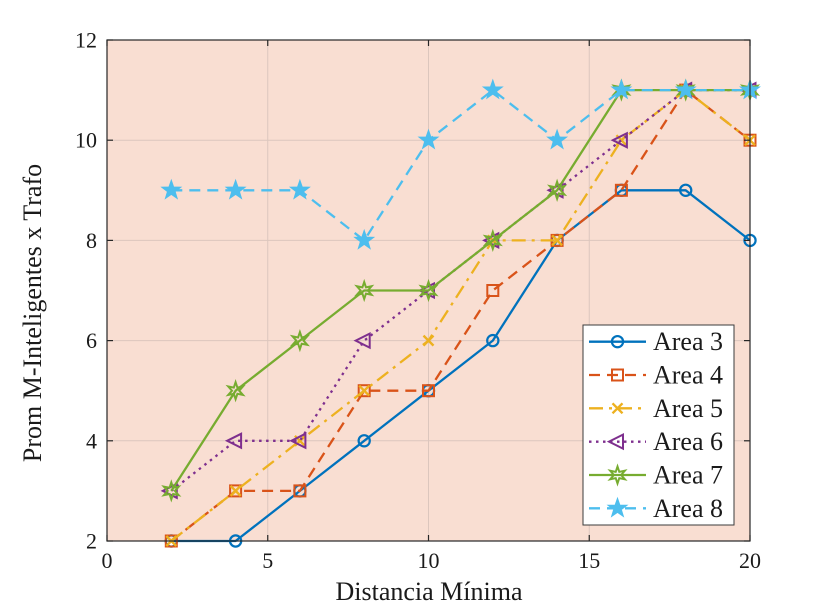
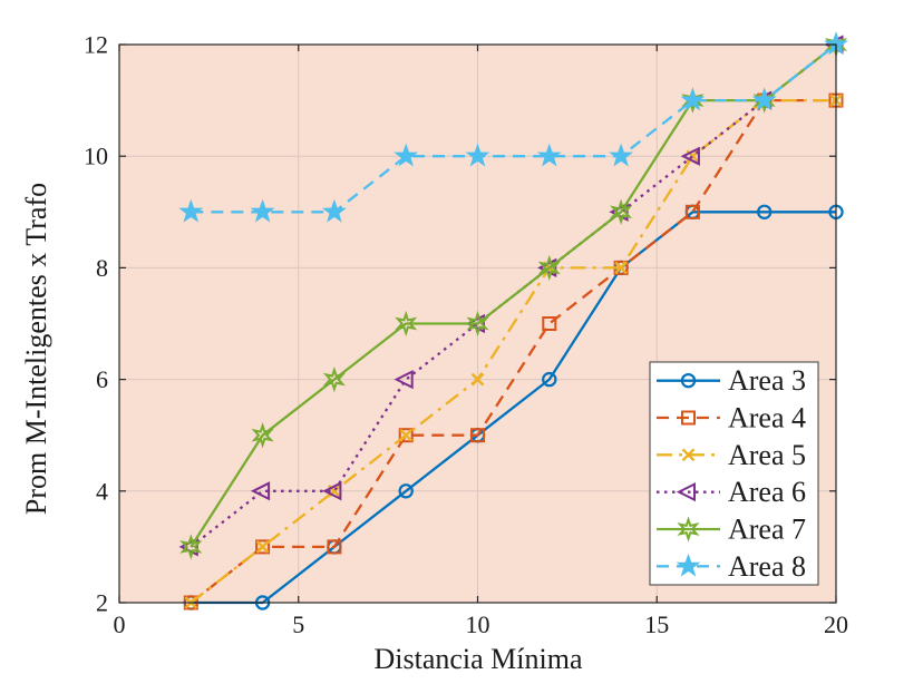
Area 8/8: 8 -> 10
Area 8/12: 11 -> 10
Area 3/20: 8 -> 9
Area 4/20: 10 -> 11
Area 5/20: 10 -> 11
Area 6/20: 11 -> 12
Area 7/20: 11 -> 12
Area 8/20: 11 -> 12
